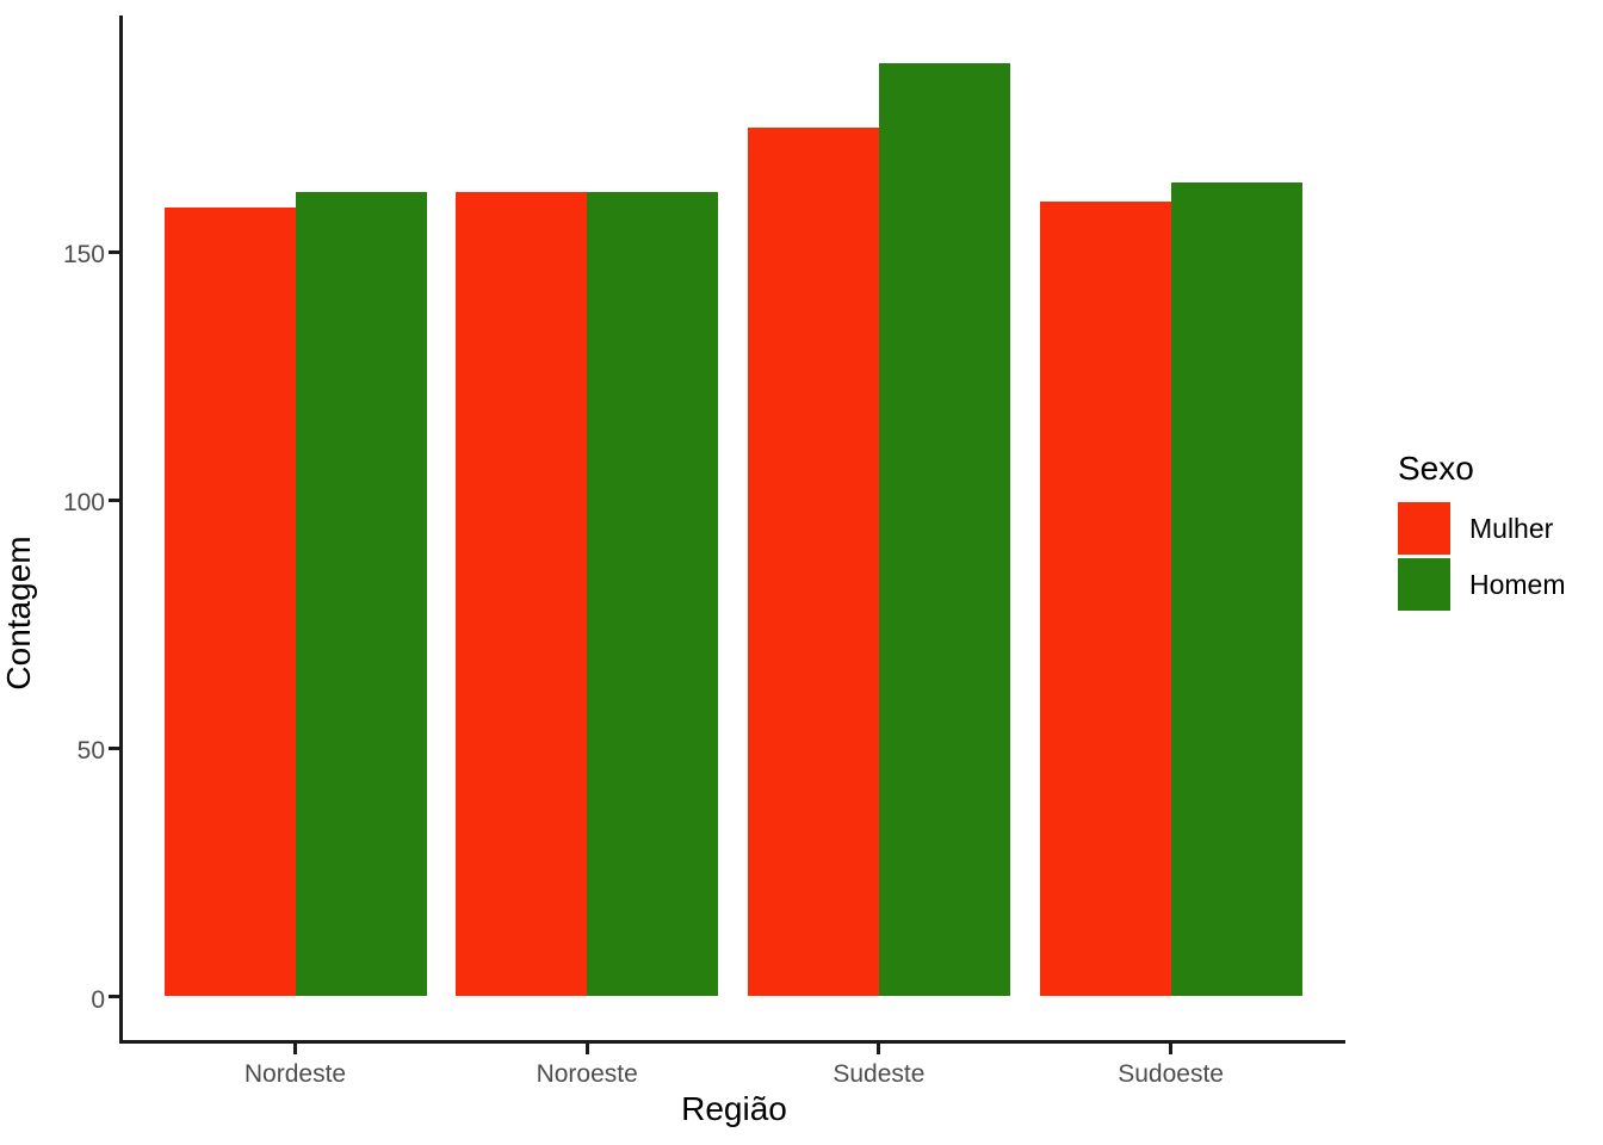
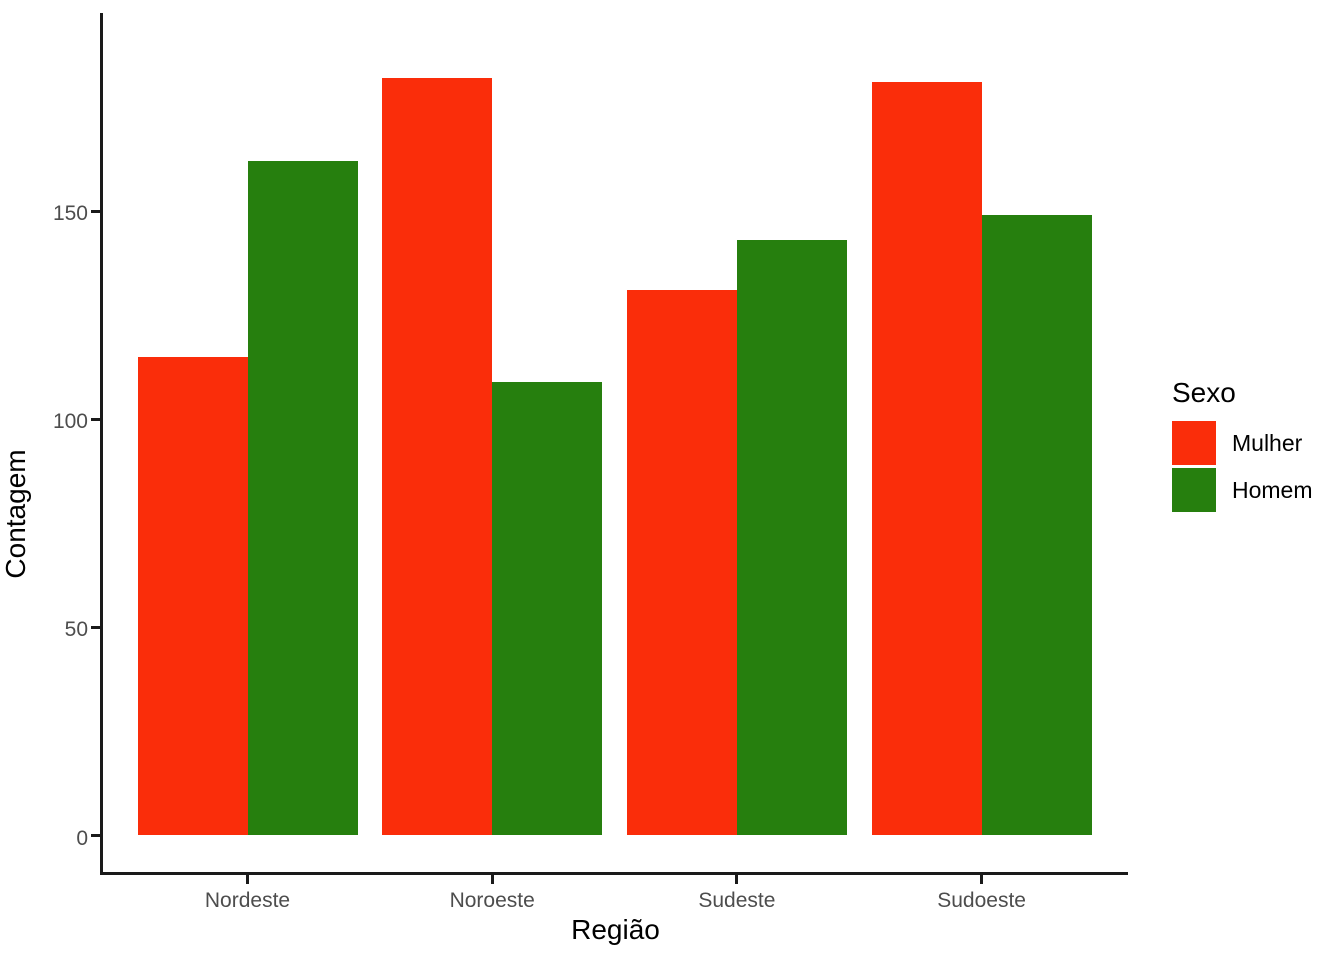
Mulher/Nordeste: 159 -> 115
Mulher/Noroeste: 162 -> 182
Homem/Noroeste: 162 -> 109
Mulher/Sudeste: 175 -> 131
Homem/Sudeste: 188 -> 143
Mulher/Sudoeste: 160 -> 181
Homem/Sudoeste: 164 -> 149
